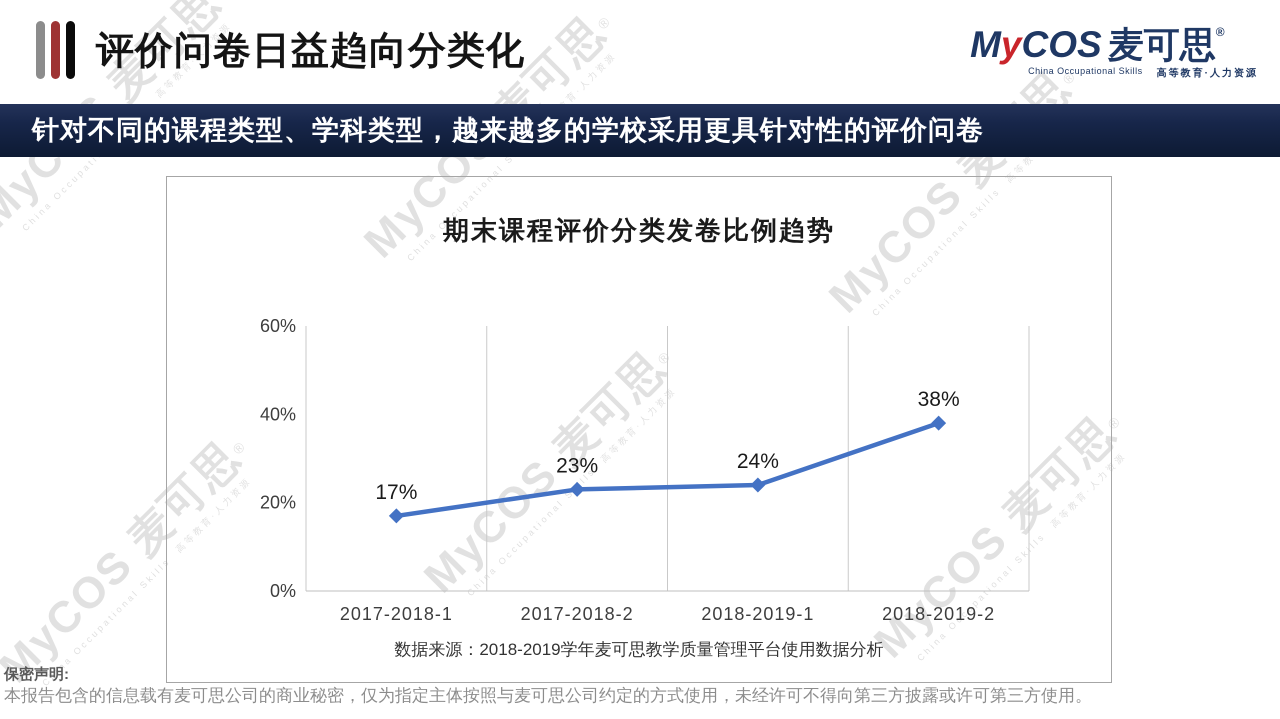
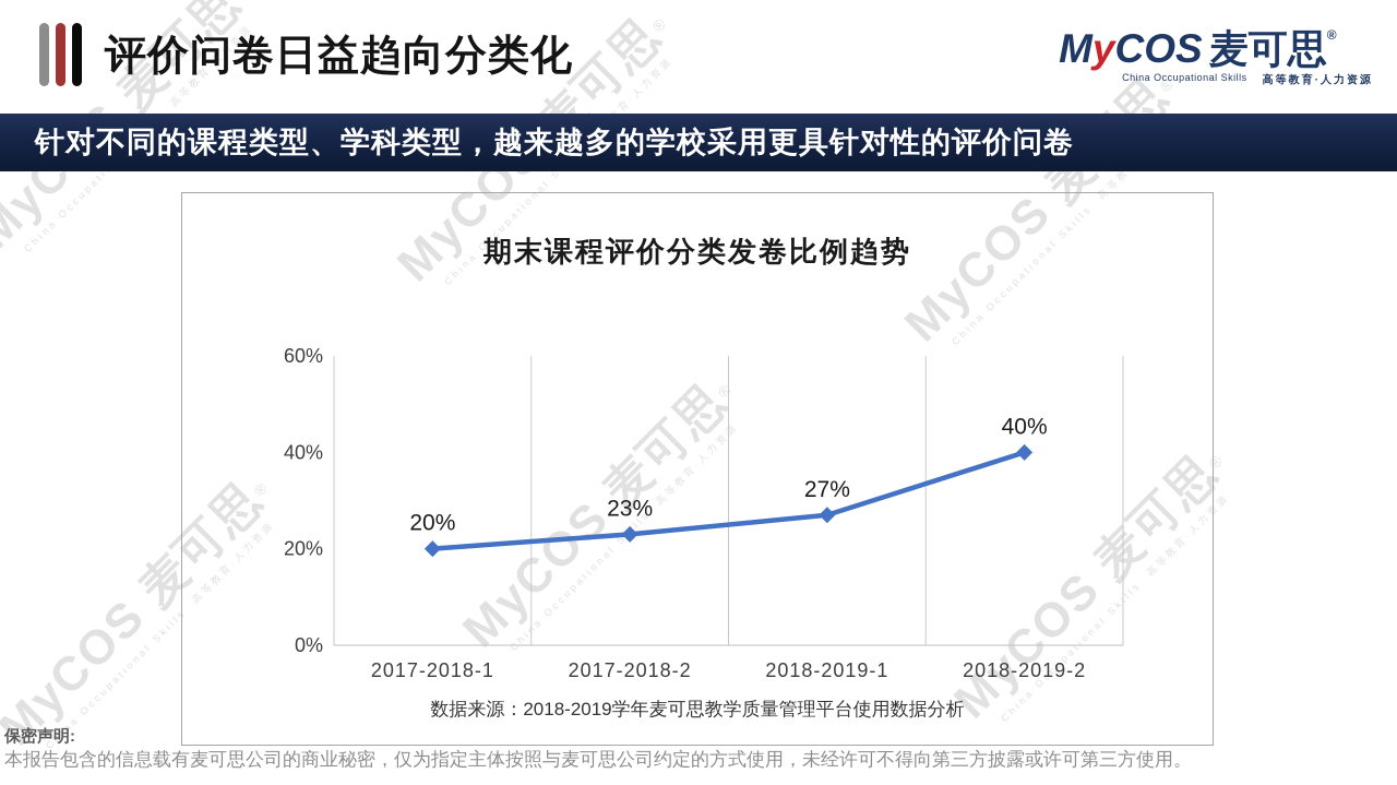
2017-2018-1: 17% -> 20%
2018-2019-1: 24% -> 27%
2018-2019-2: 38% -> 40%
